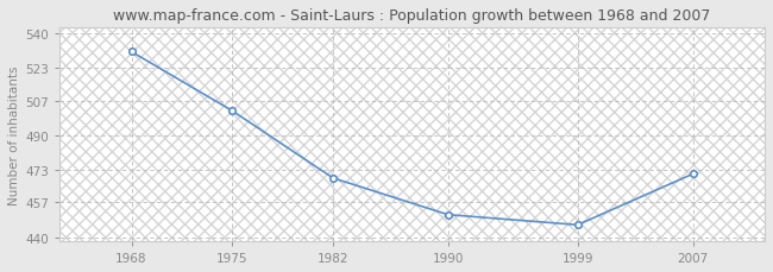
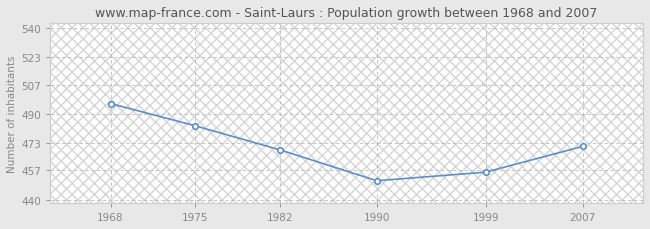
1968: 531 -> 496
1975: 502 -> 483
1999: 446 -> 456
